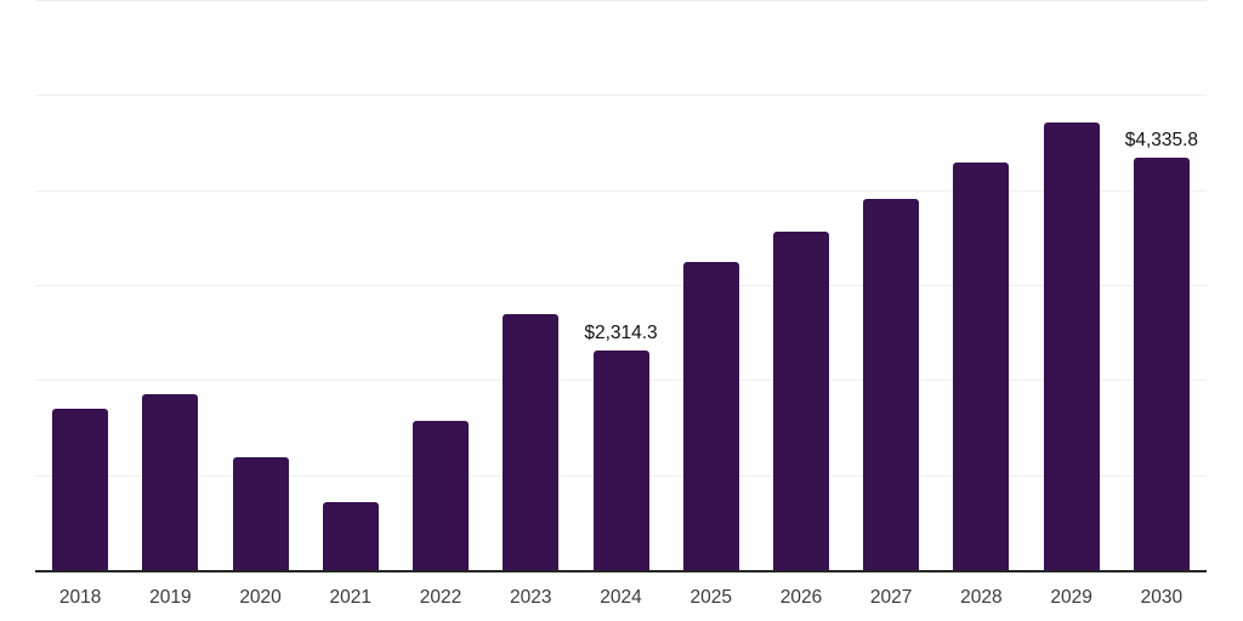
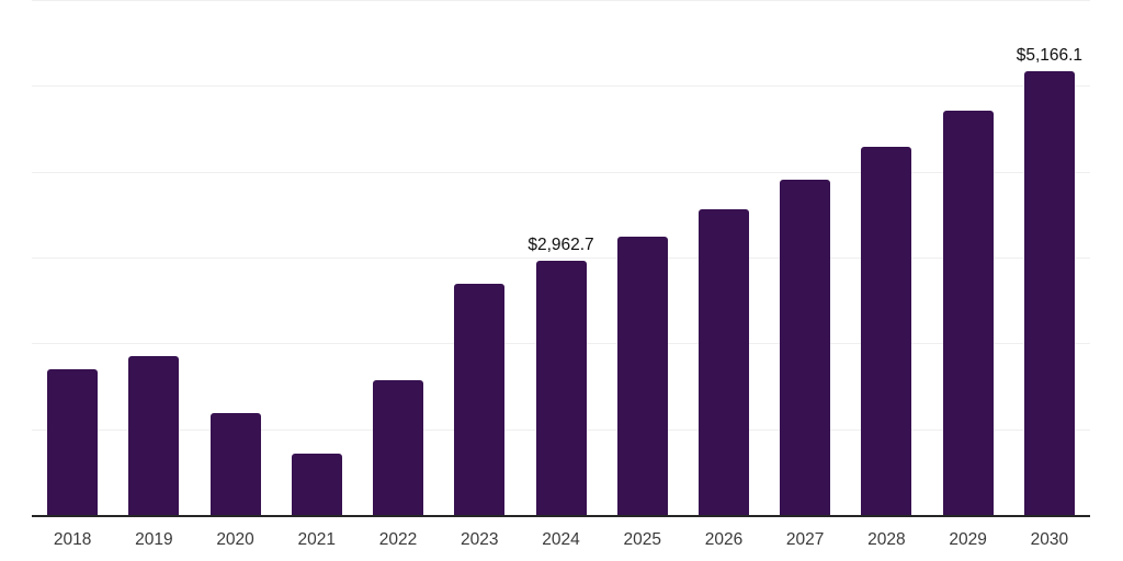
2024: $2,314.3 -> $2,962.7
2030: $4,335.8 -> $5,166.1
